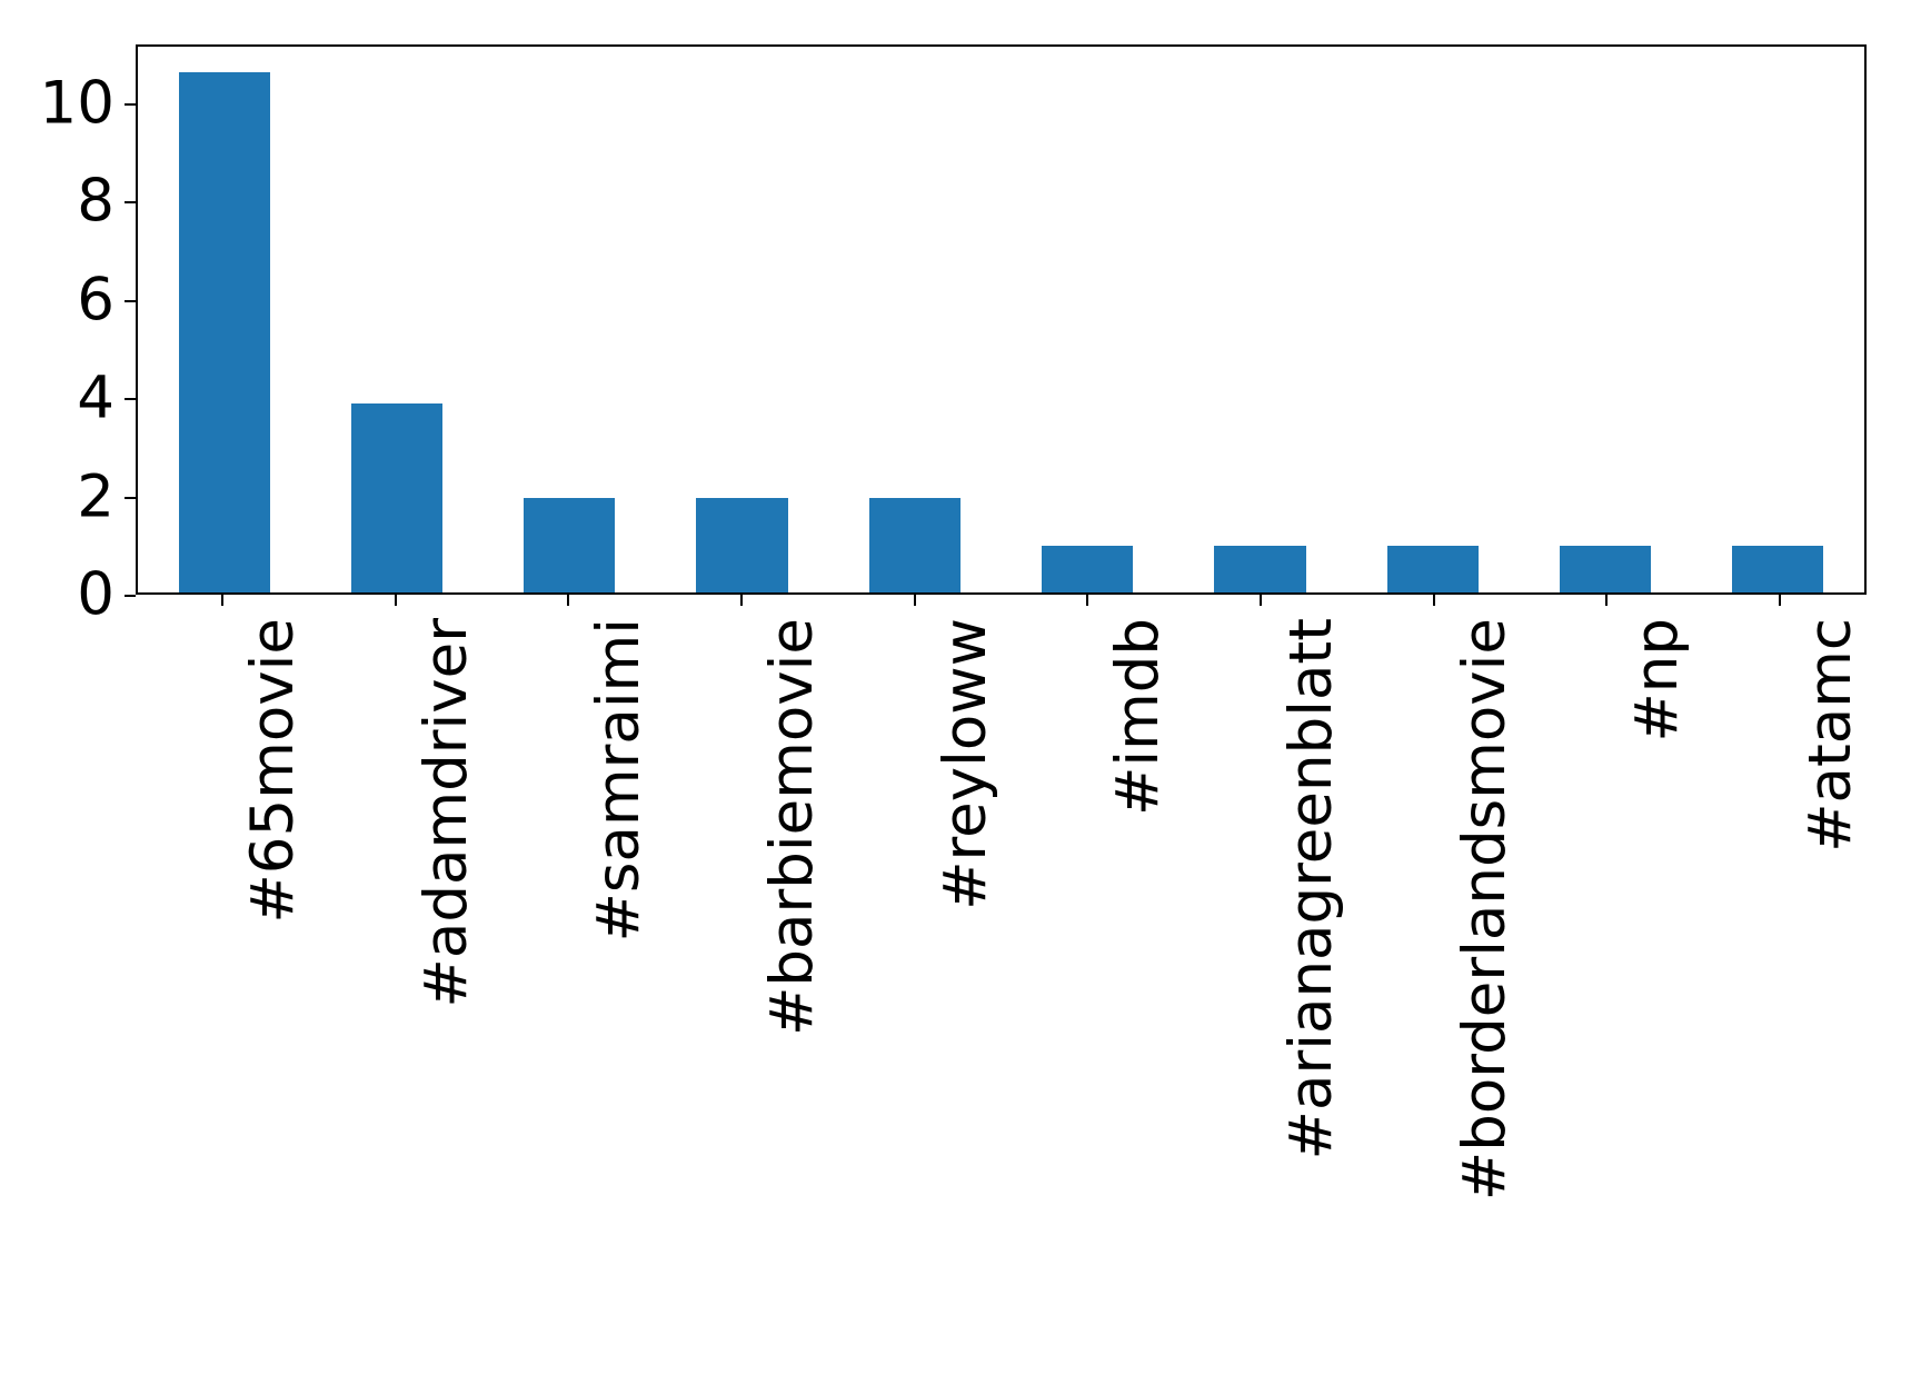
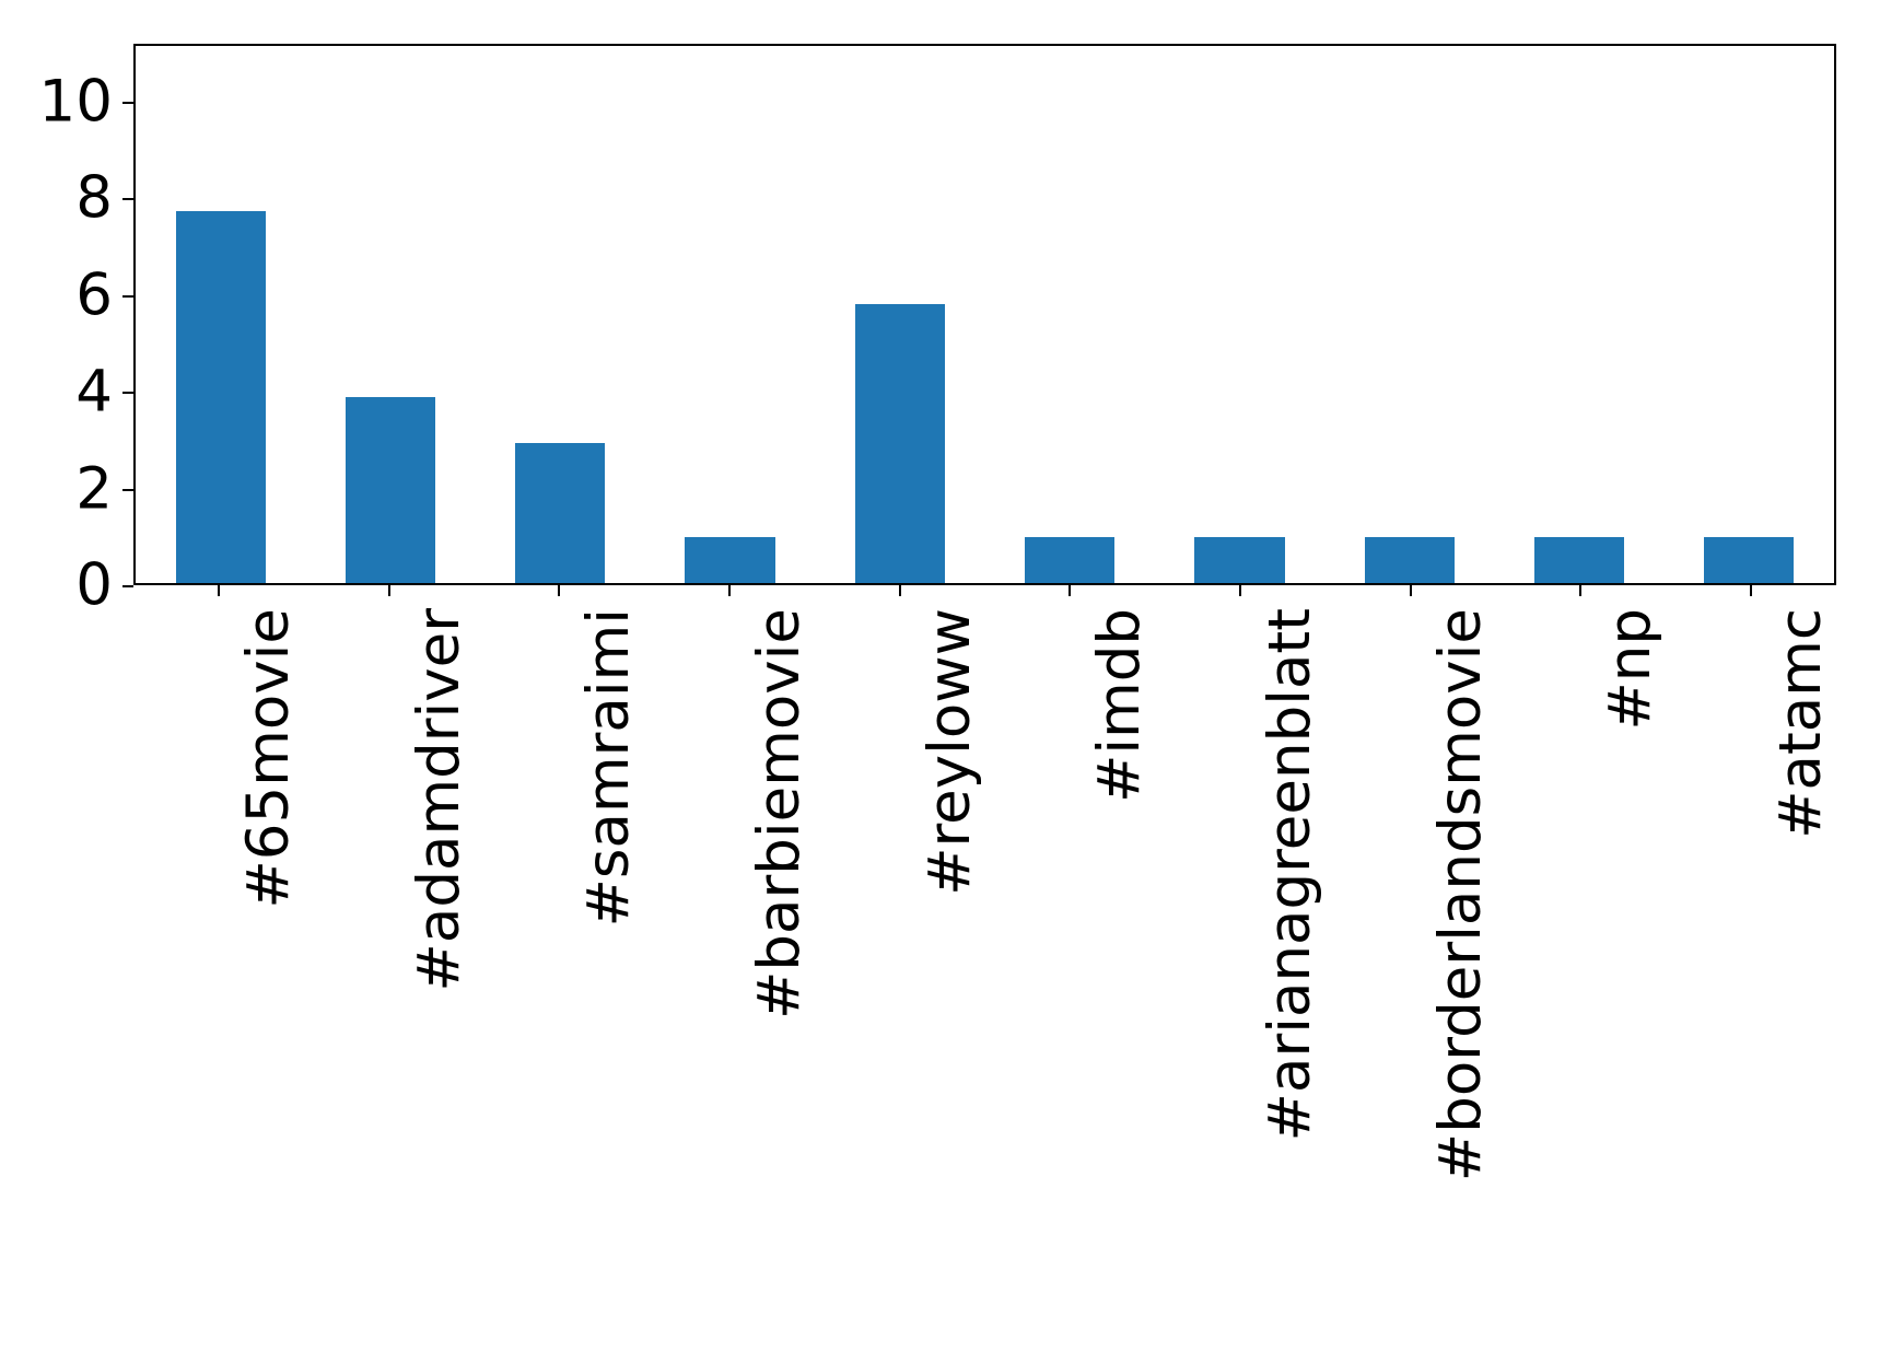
#65movie: 11 -> 8
#samraimi: 2 -> 3
#barbiemovie: 2 -> 1
#reyloww: 2 -> 6
